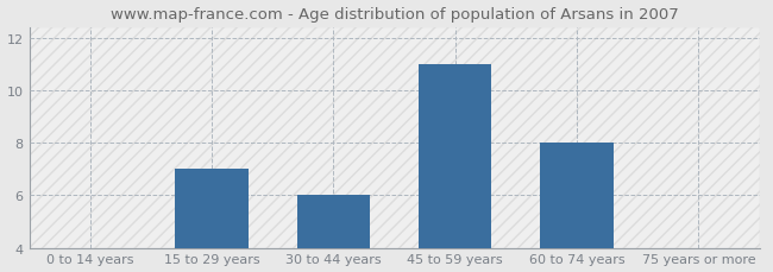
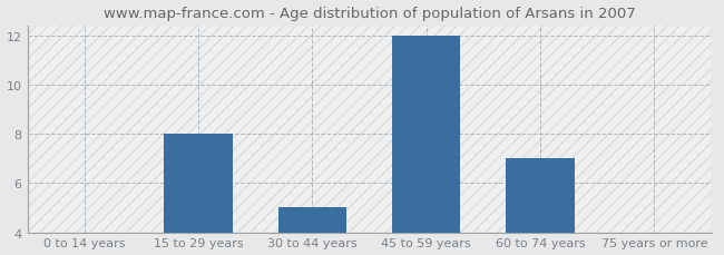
15 to 29 years: 7.00 -> 8.00
30 to 44 years: 6.00 -> 5.00
45 to 59 years: 11.00 -> 12.00
60 to 74 years: 8.00 -> 7.00
